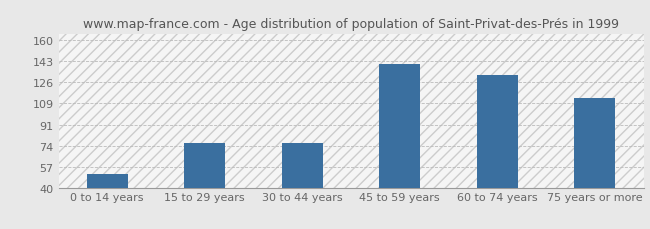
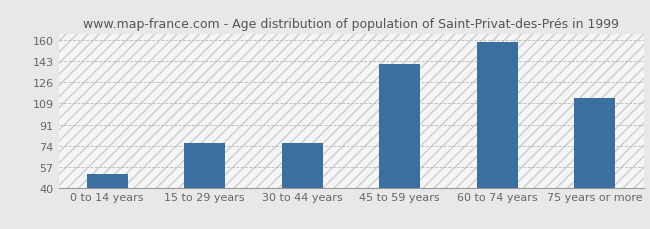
60 to 74 years: 131 -> 158
